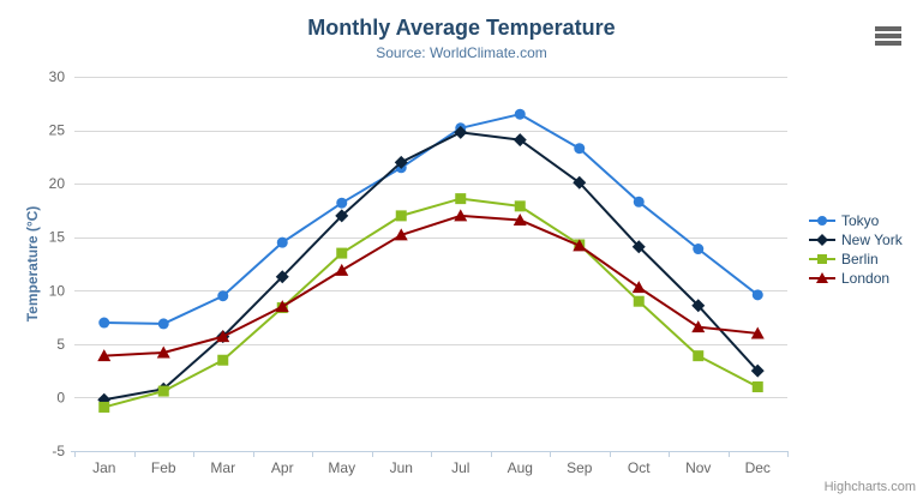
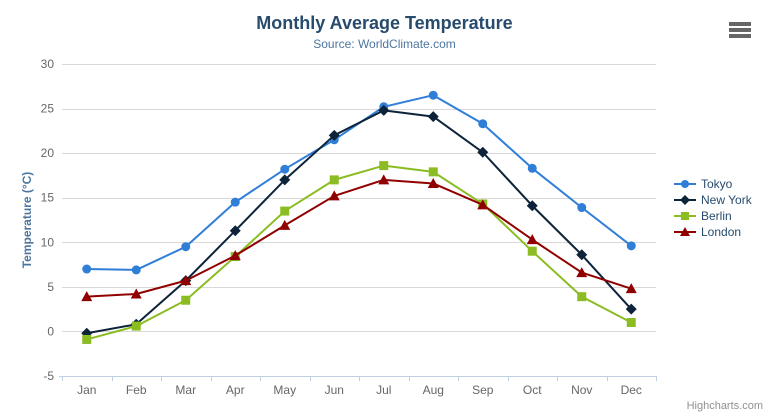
London/Dec: 6 -> 5
